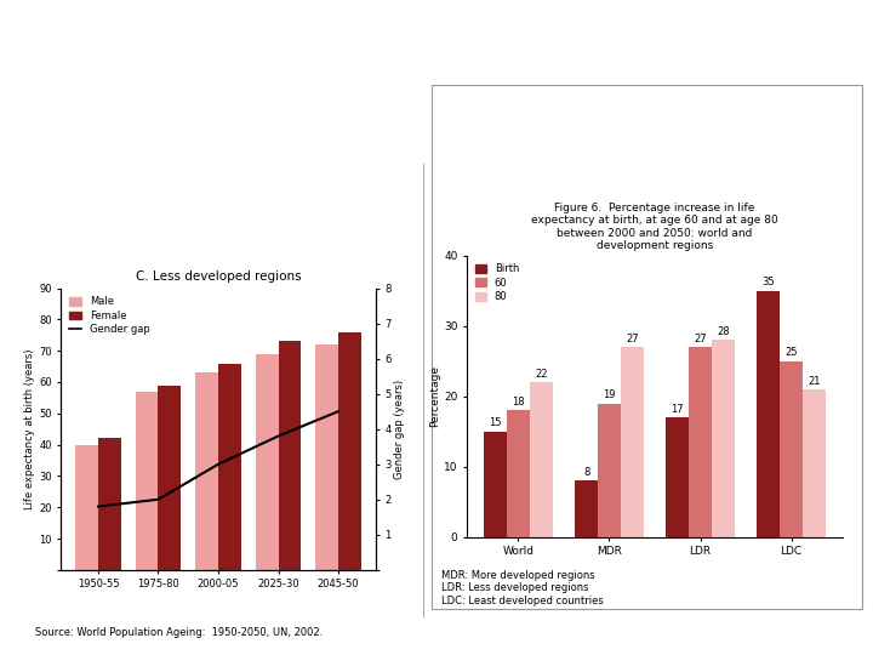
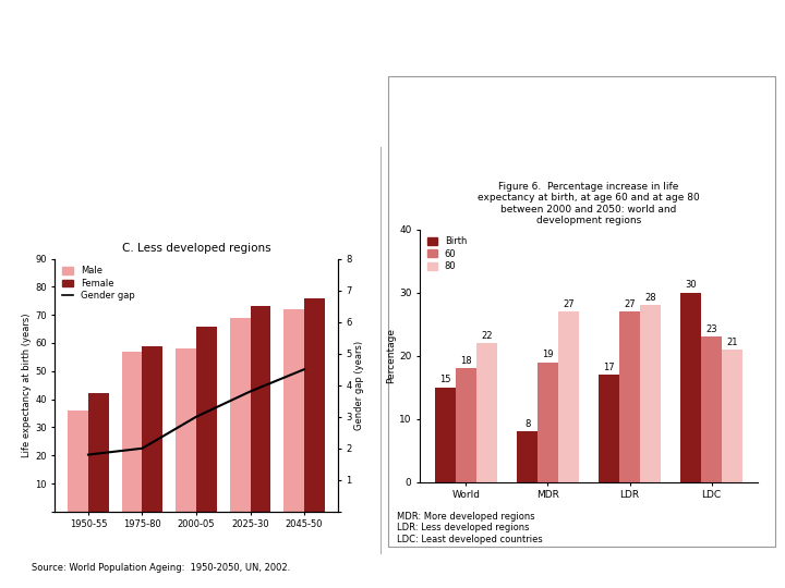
Birth/LDC: 35 -> 30
60/LDC: 25 -> 23
C. Less developed regions/Male/1950-55: 40 -> 36
C. Less developed regions/Male/2000-05: 63 -> 58
